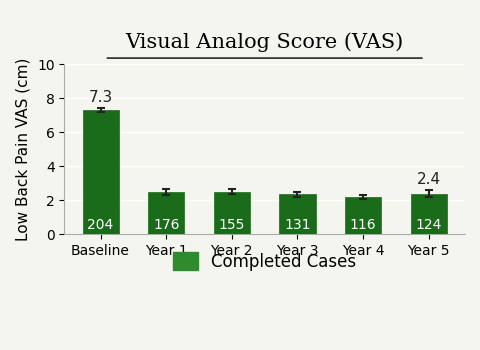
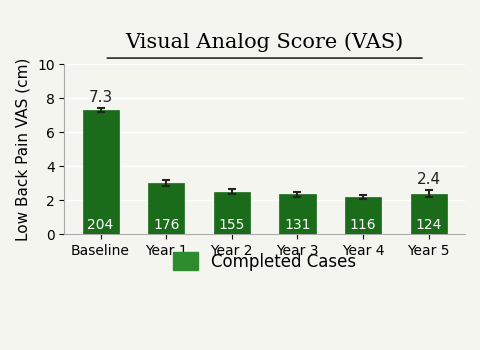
Year 1: 2.5 -> 3.0
